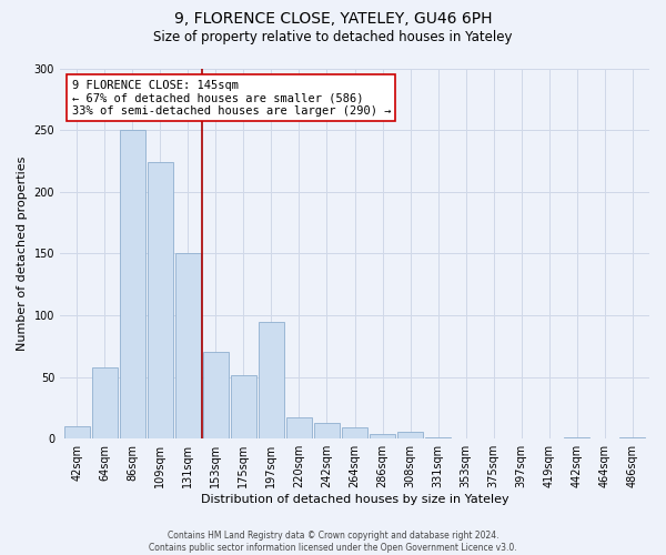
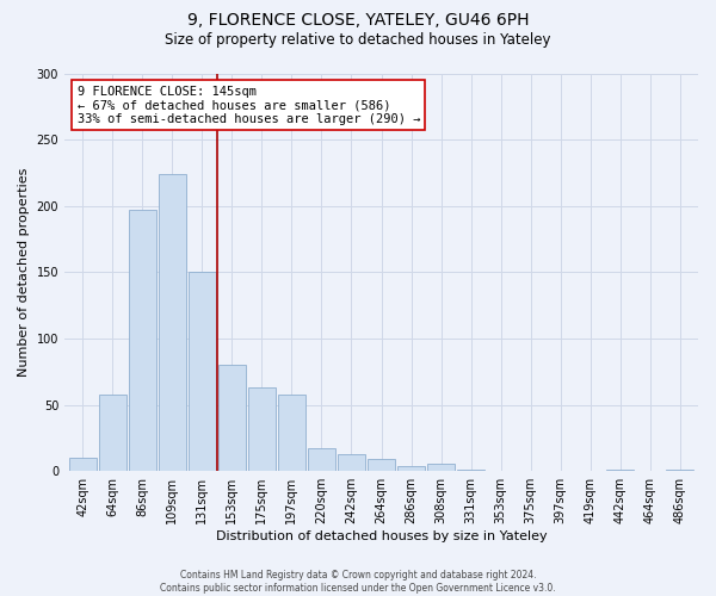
86sqm: 250 -> 197
153sqm: 70 -> 80
175sqm: 51 -> 63
197sqm: 95 -> 58
